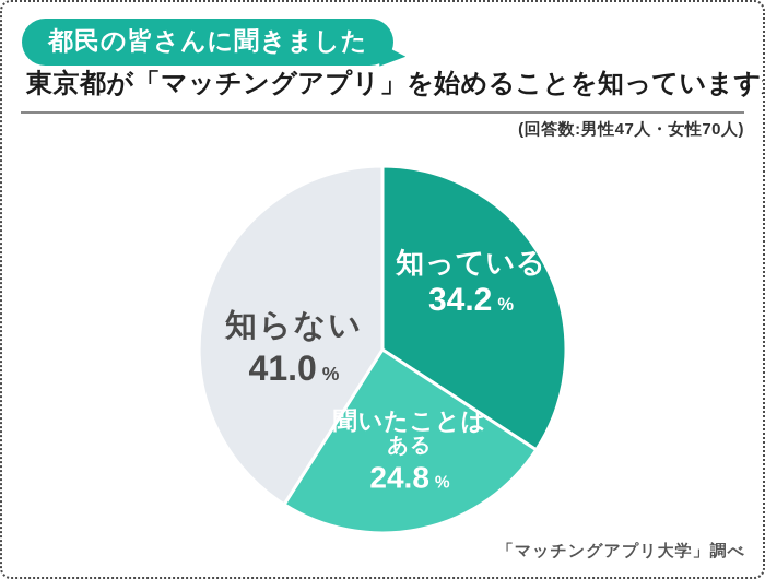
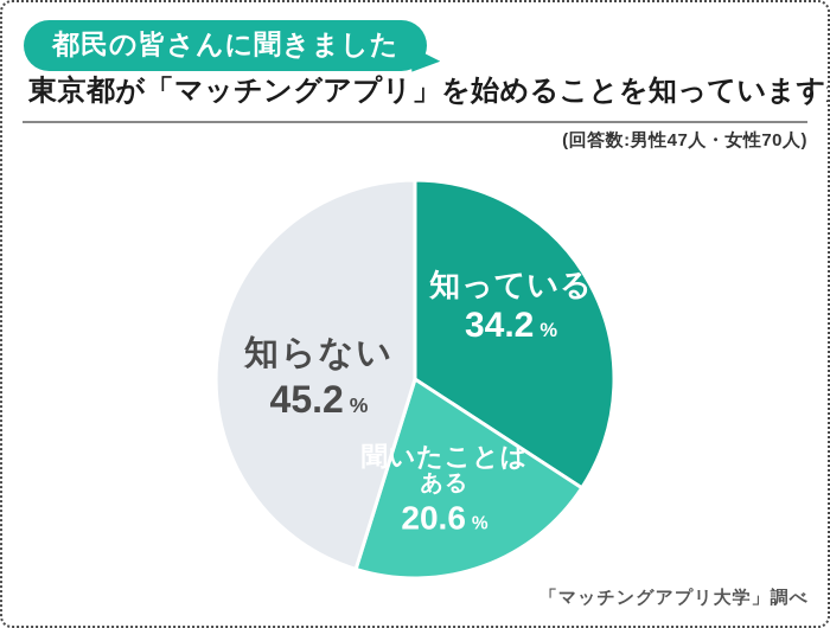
聞いたことはある: 24.8 -> 20.6
知らない: 41.0 -> 45.2
